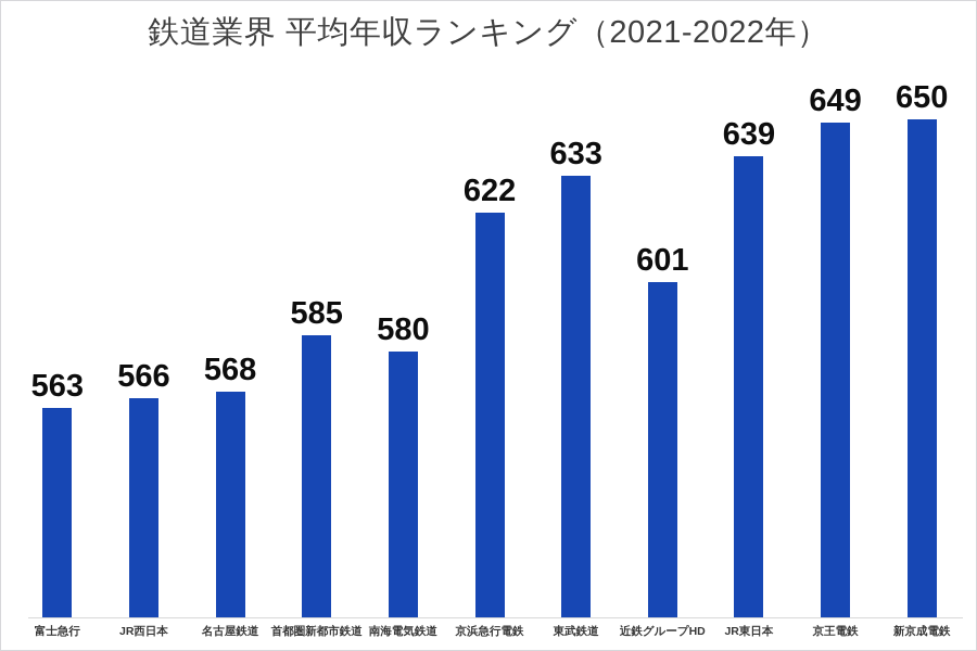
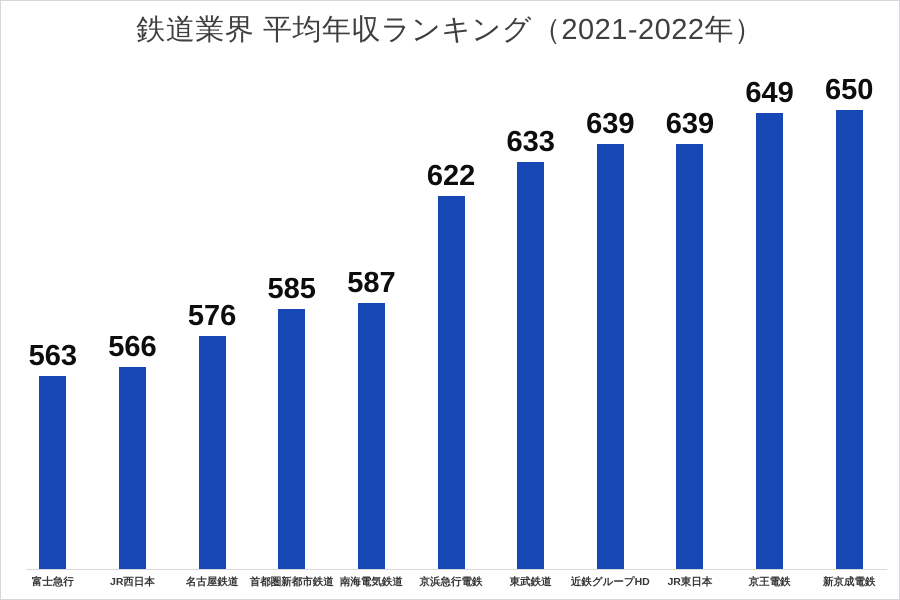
名古屋鉄道: 568 -> 576
南海電気鉄道: 580 -> 587
近鉄グループHD: 601 -> 639
